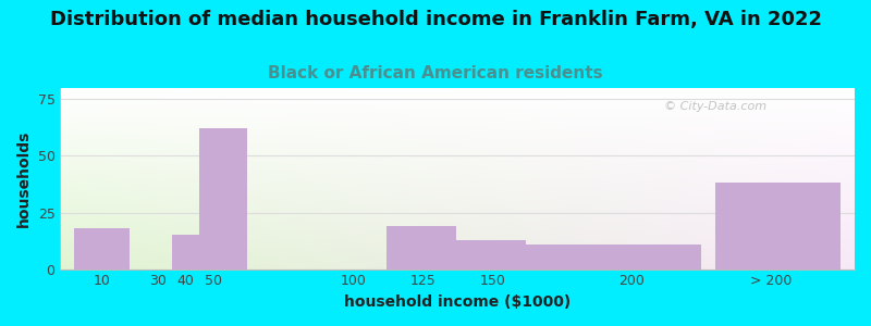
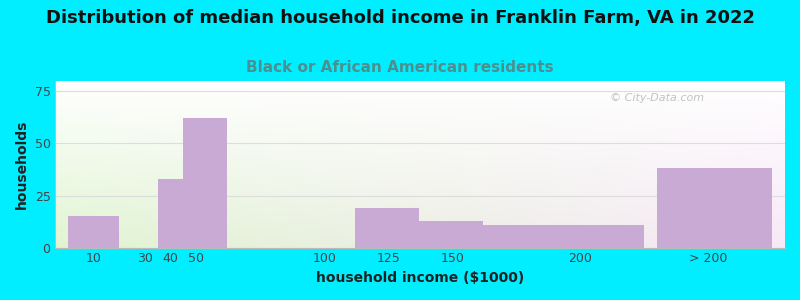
10: 18 -> 15
40: 15 -> 33
